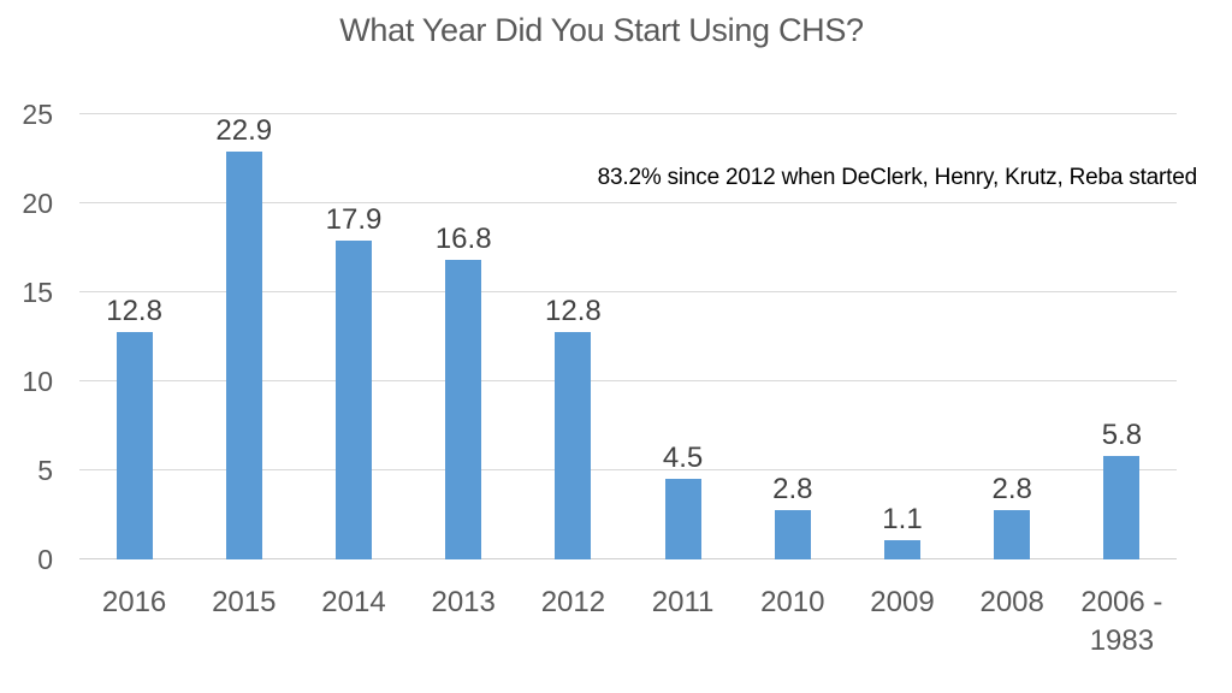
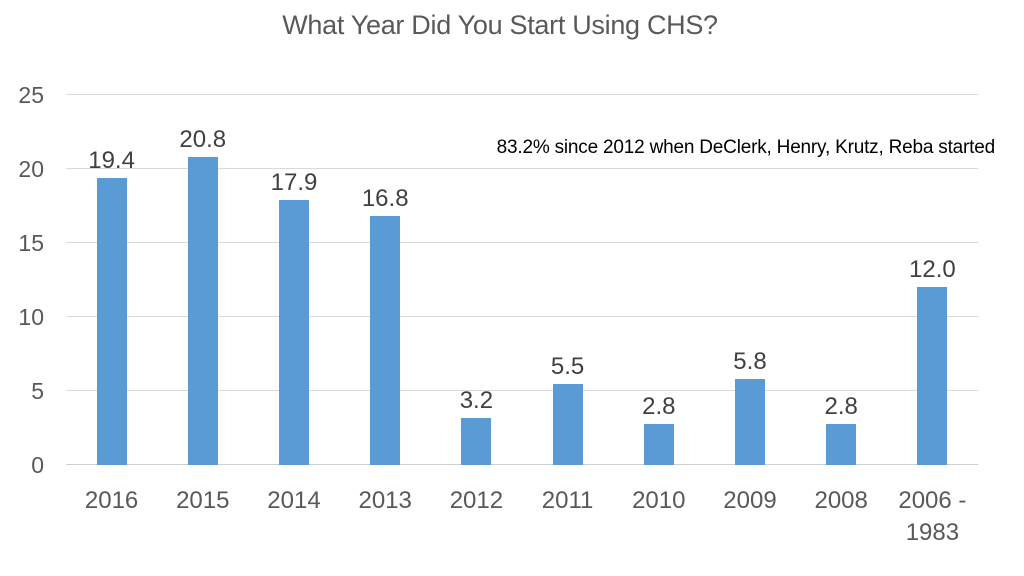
2016: 12.8 -> 19.4
2015: 22.9 -> 20.8
2012: 12.8 -> 3.2
2011: 4.5 -> 5.5
2009: 1.1 -> 5.8
2006 - 1983: 5.8 -> 12.0
